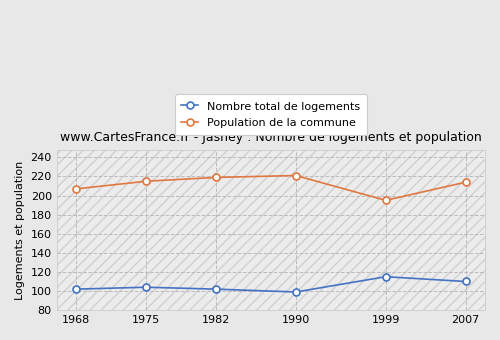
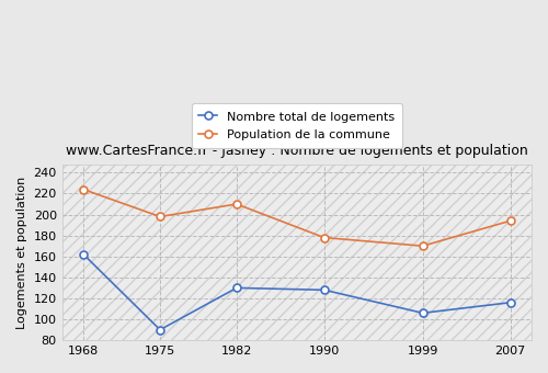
Nombre total de logements/1968: 102 -> 162
Population de la commune/1968: 207 -> 224
Nombre total de logements/1975: 104 -> 90
Population de la commune/1975: 215 -> 198
Nombre total de logements/1982: 102 -> 130
Population de la commune/1982: 219 -> 210
Nombre total de logements/1990: 99 -> 128
Population de la commune/1990: 221 -> 178
Nombre total de logements/1999: 115 -> 106
Population de la commune/1999: 195 -> 170
Nombre total de logements/2007: 110 -> 116
Population de la commune/2007: 214 -> 194
